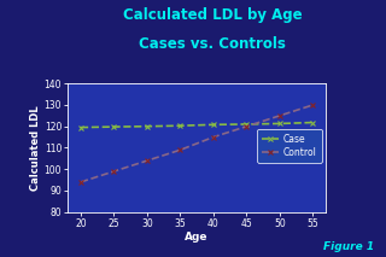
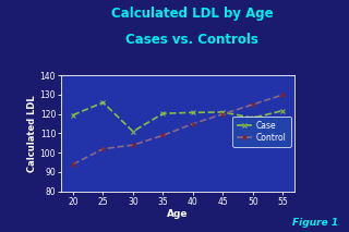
Case/25: 120 -> 126
Control/25: 99 -> 102
Case/30: 120 -> 111
Case/50: 121 -> 118
